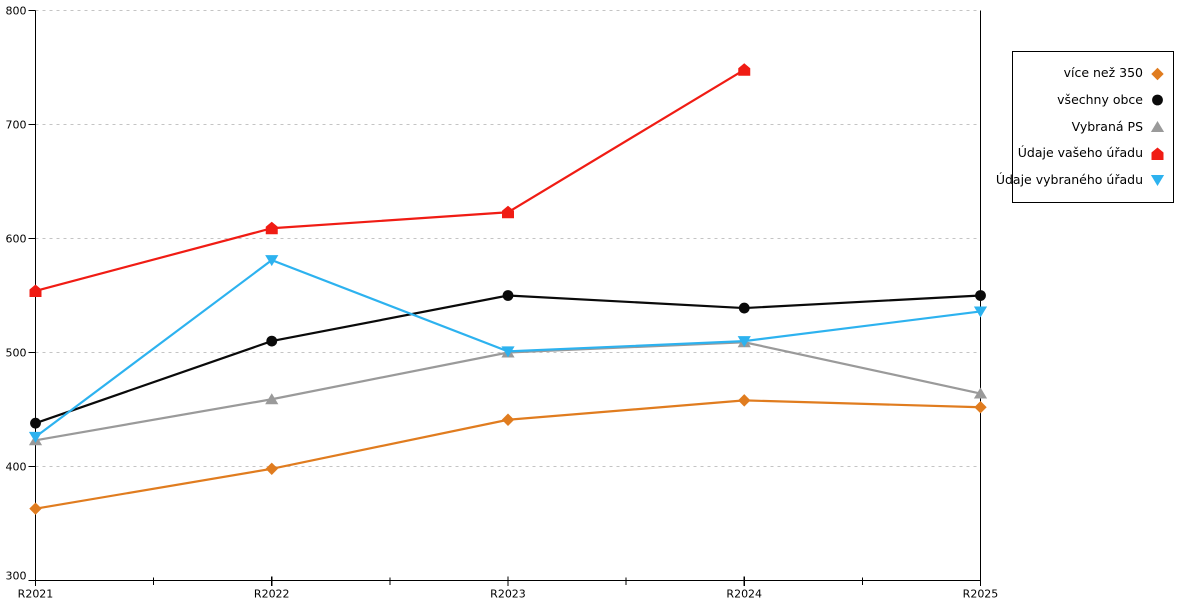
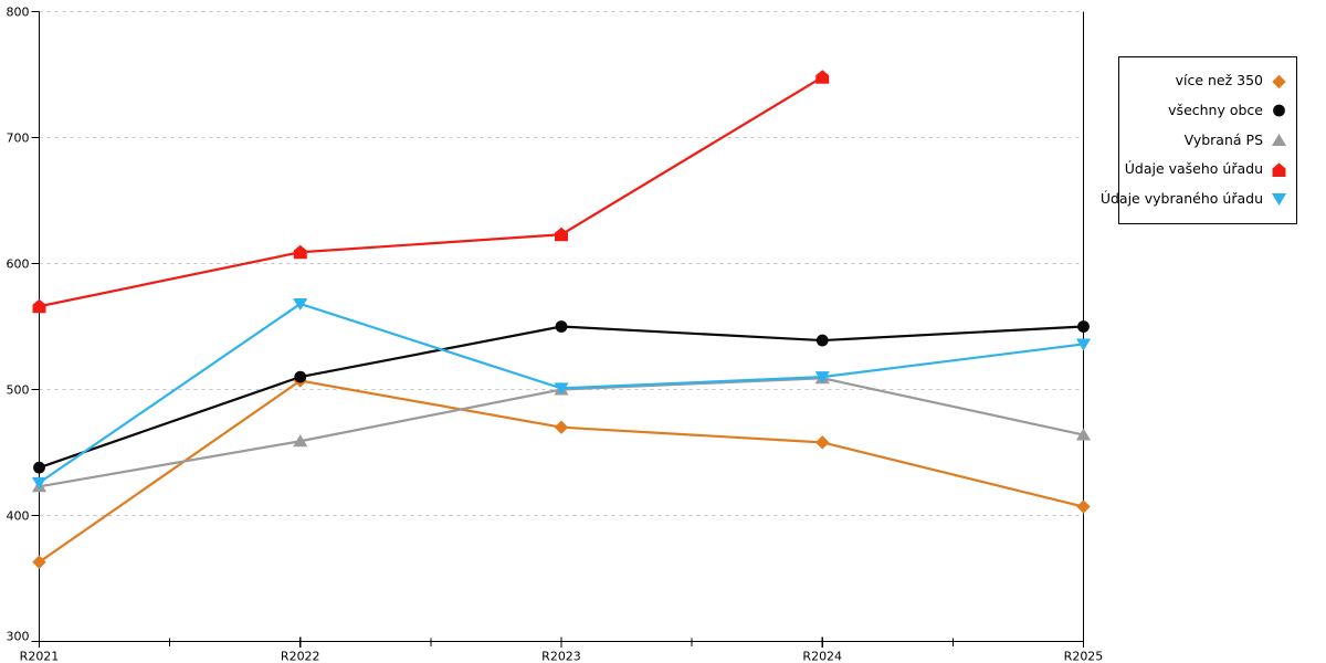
Údaje vašeho úřadu/R2021: 554 -> 566
více než 350/R2022: 398 -> 507
Údaje vybraného úřadu/R2022: 581 -> 568
více než 350/R2023: 441 -> 470
více než 350/R2025: 452 -> 407
